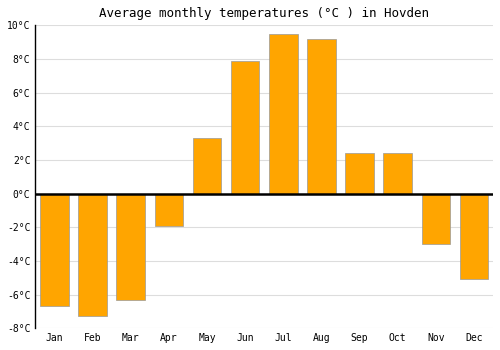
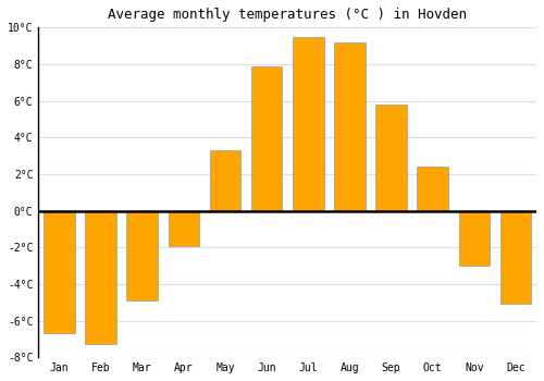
Mar: -6.3°C -> -4.9°C
Sep: 2.4°C -> 5.8°C
